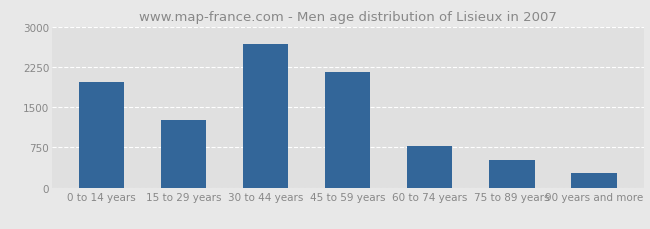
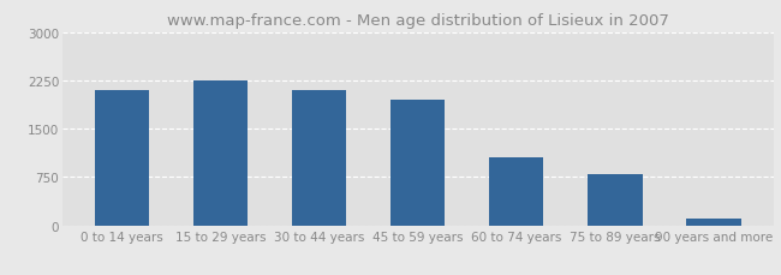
0 to 14 years: 1960 -> 2100
15 to 29 years: 1260 -> 2250
30 to 44 years: 2680 -> 2100
45 to 59 years: 2160 -> 1950
60 to 74 years: 780 -> 1050
75 to 89 years: 520 -> 790
90 years and more: 280 -> 100
